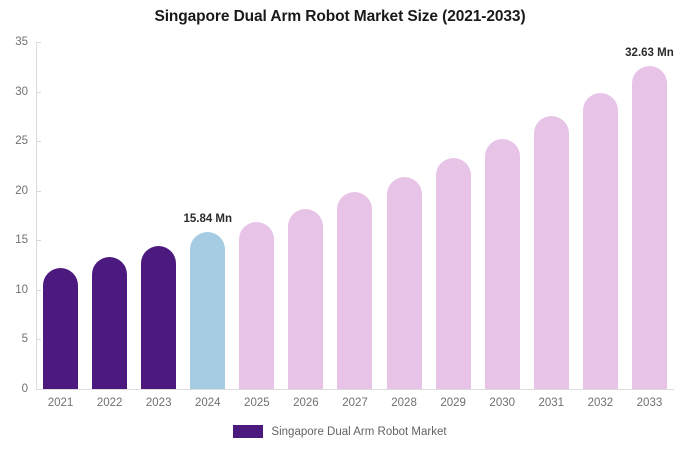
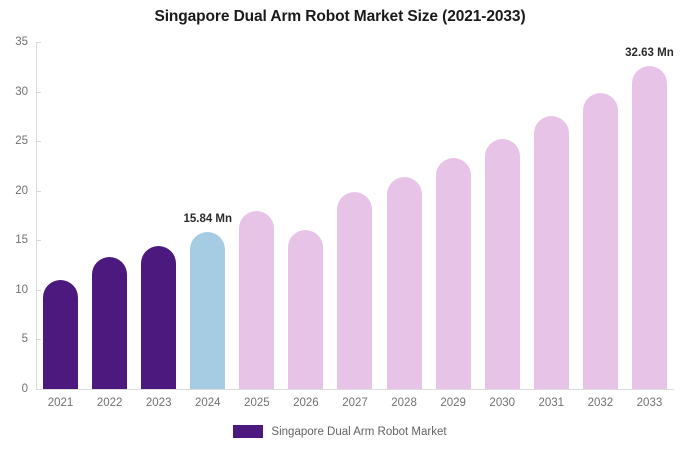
2021: 12 -> 11
2025: 17 -> 18
2026: 18 -> 16
